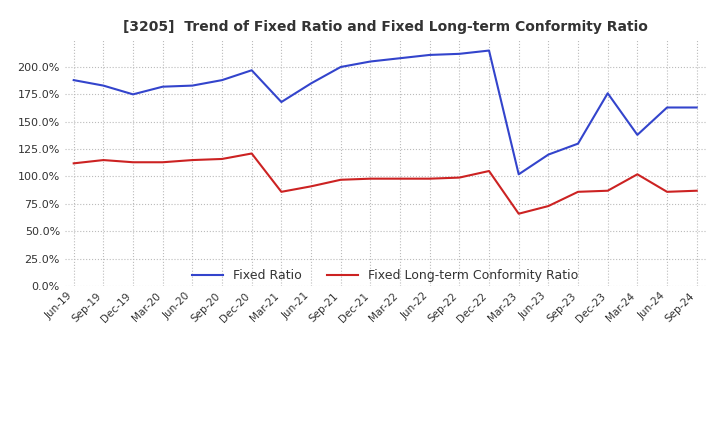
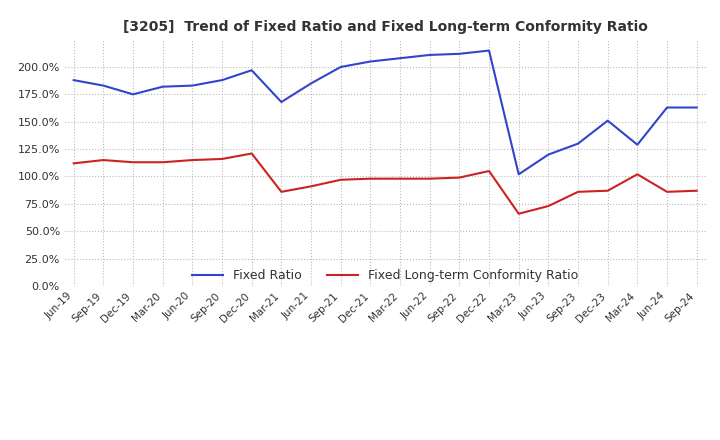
Fixed Ratio/Dec-23: 176% -> 151%
Fixed Ratio/Mar-24: 138% -> 129%
